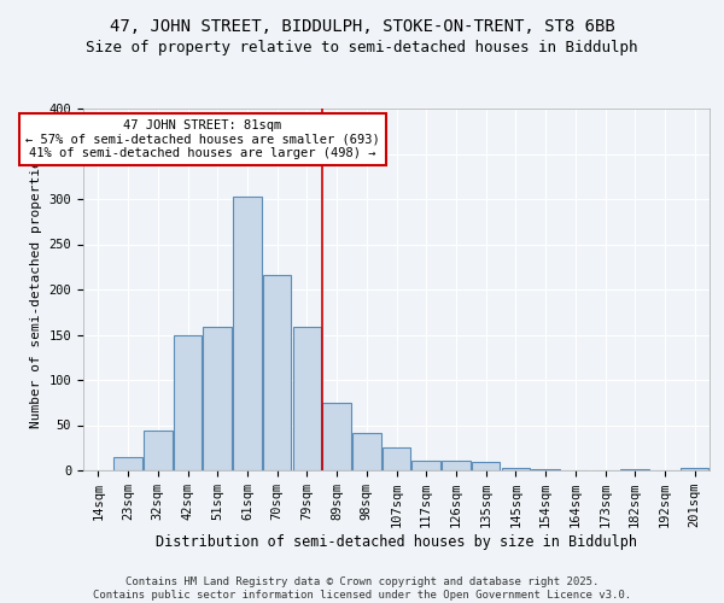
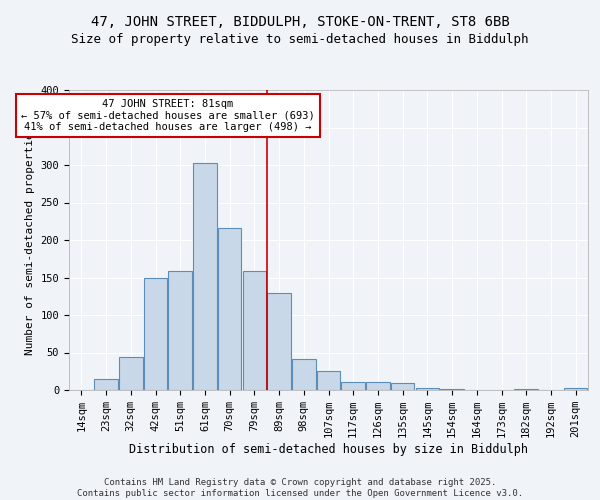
89sqm: 75 -> 130
